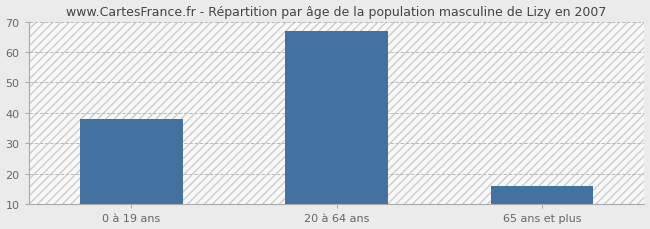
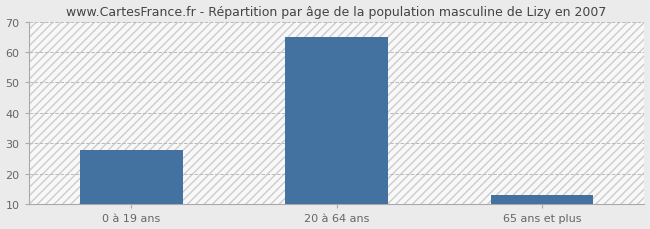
0 à 19 ans: 38 -> 28
20 à 64 ans: 67 -> 65
65 ans et plus: 16 -> 13
